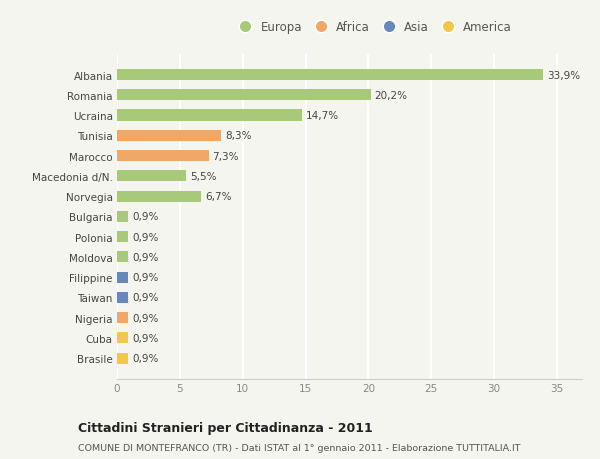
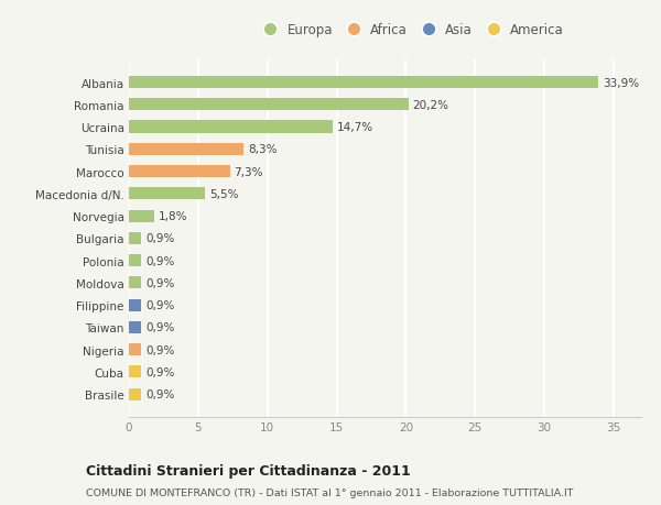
Norvegia: 6,7% -> 1,8%
